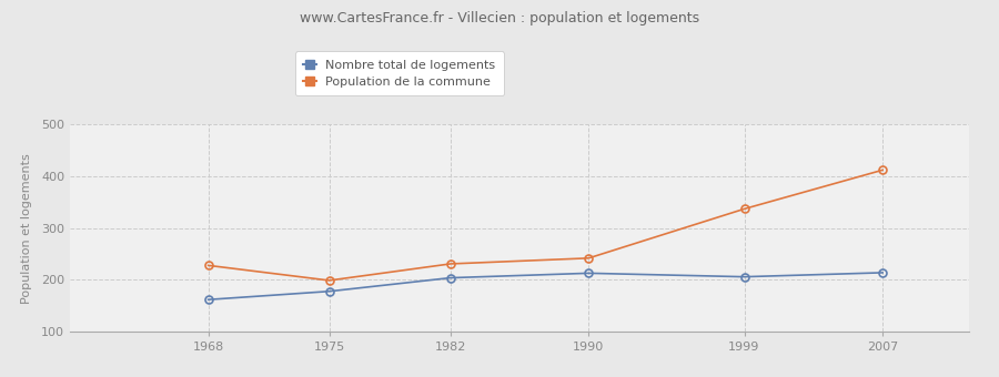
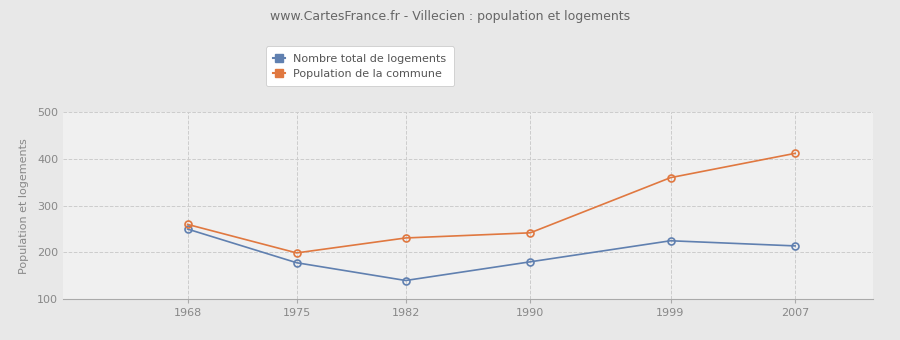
Nombre total de logements/1968: 162 -> 250
Population de la commune/1968: 228 -> 260
Nombre total de logements/1982: 204 -> 140
Nombre total de logements/1990: 213 -> 180
Nombre total de logements/1999: 206 -> 225
Population de la commune/1999: 337 -> 360
